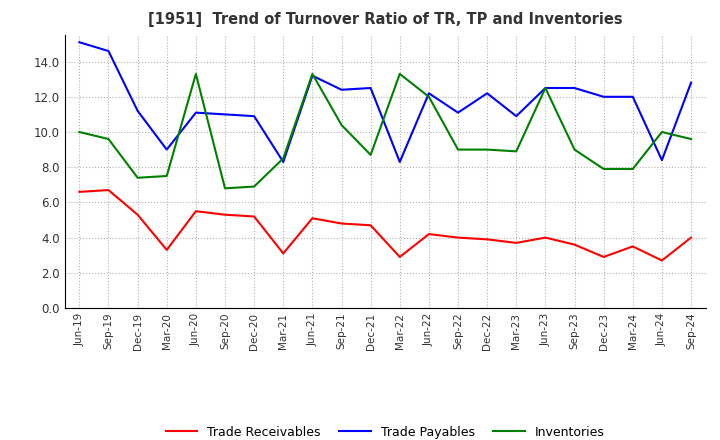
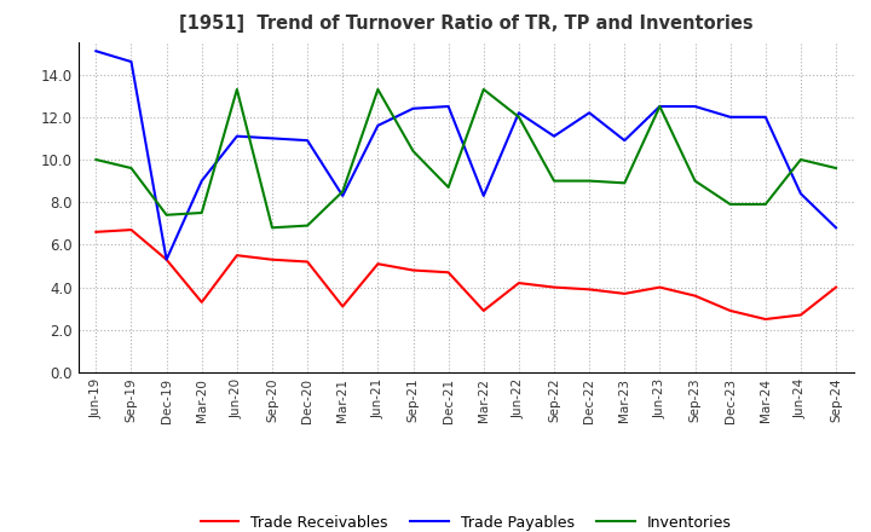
Trade Payables/Dec-19: 11.2 -> 5.3
Trade Payables/Jun-21: 13.2 -> 11.6
Trade Receivables/Mar-24: 3.5 -> 2.5
Trade Payables/Sep-24: 12.8 -> 6.8
